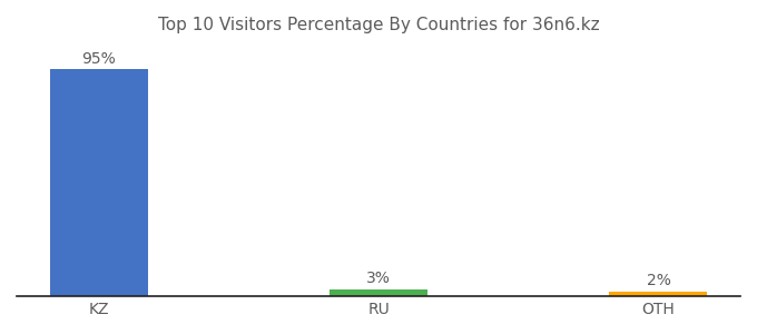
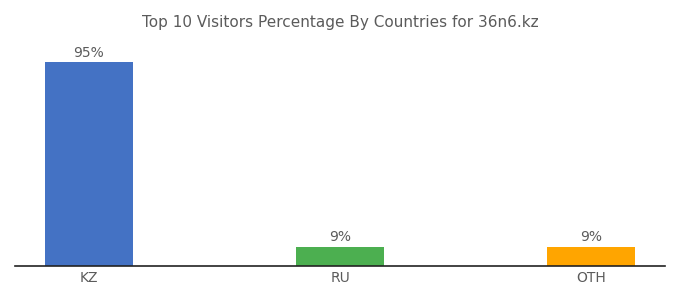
RU: 3% -> 9%
OTH: 2% -> 9%
